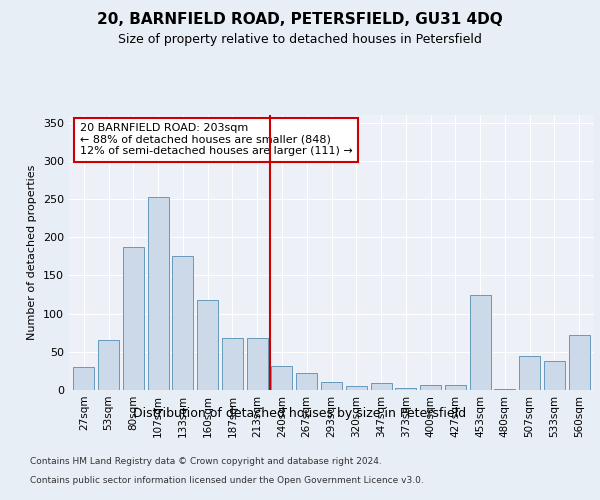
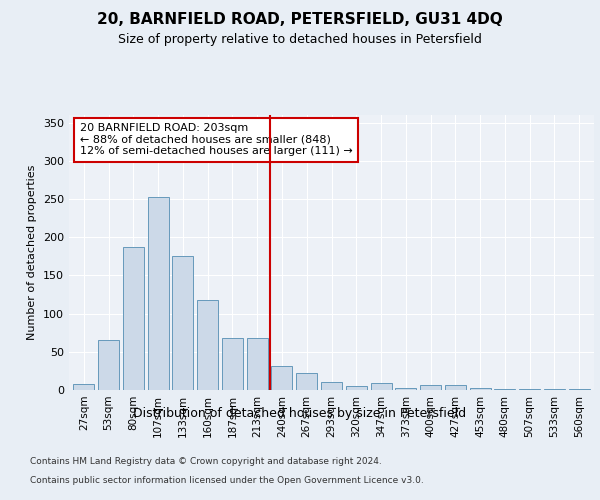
27sqm: 30 -> 8
453sqm: 124 -> 2
507sqm: 44 -> 1
533sqm: 38 -> 1
560sqm: 72 -> 1
